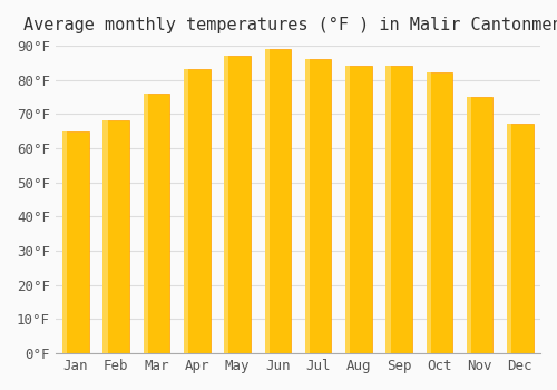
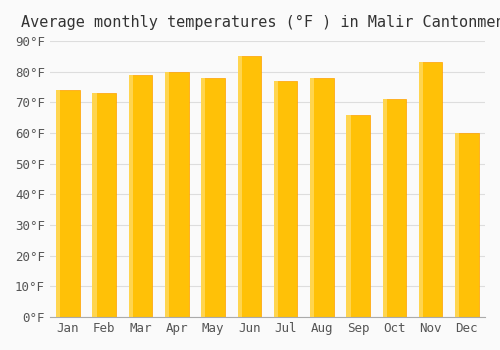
Jan: 65°F -> 74°F
Feb: 68°F -> 73°F
Mar: 76°F -> 79°F
Apr: 83°F -> 80°F
May: 87°F -> 78°F
Jun: 89°F -> 85°F
Jul: 86°F -> 77°F
Aug: 84°F -> 78°F
Sep: 84°F -> 66°F
Oct: 82°F -> 71°F
Nov: 75°F -> 83°F
Dec: 67°F -> 60°F
